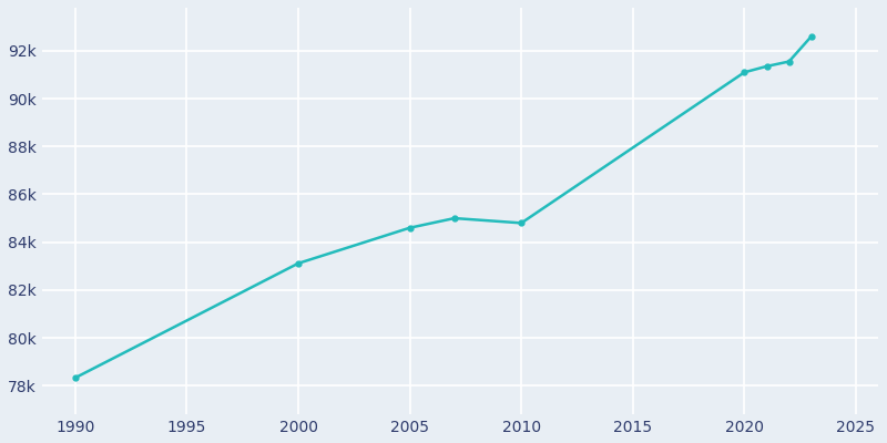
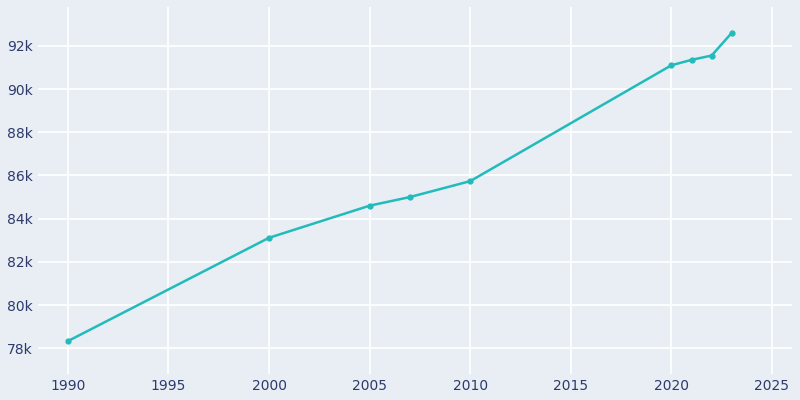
2010: 84.80k -> 85.74k
